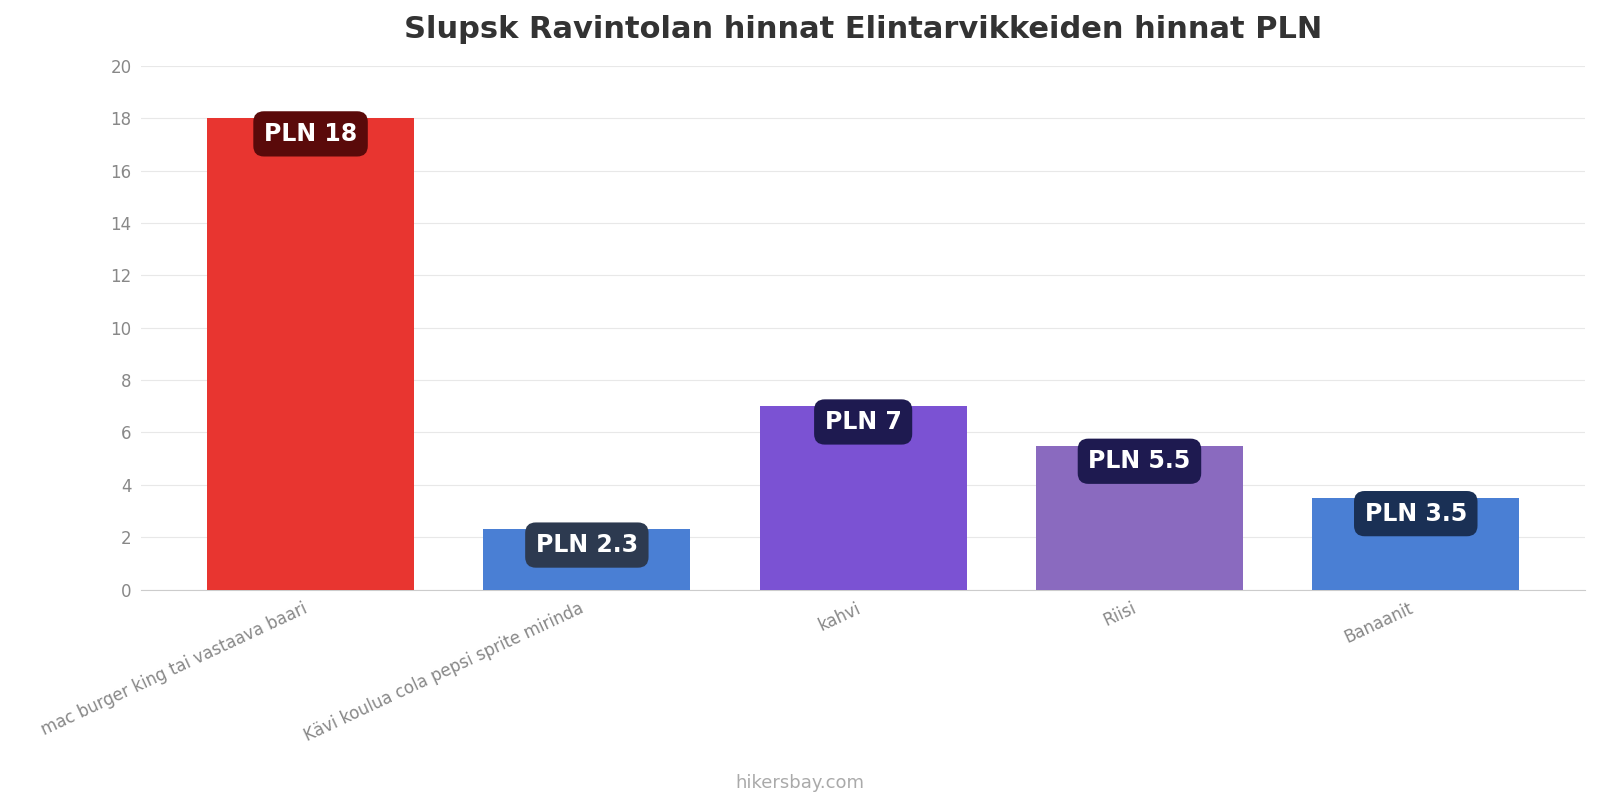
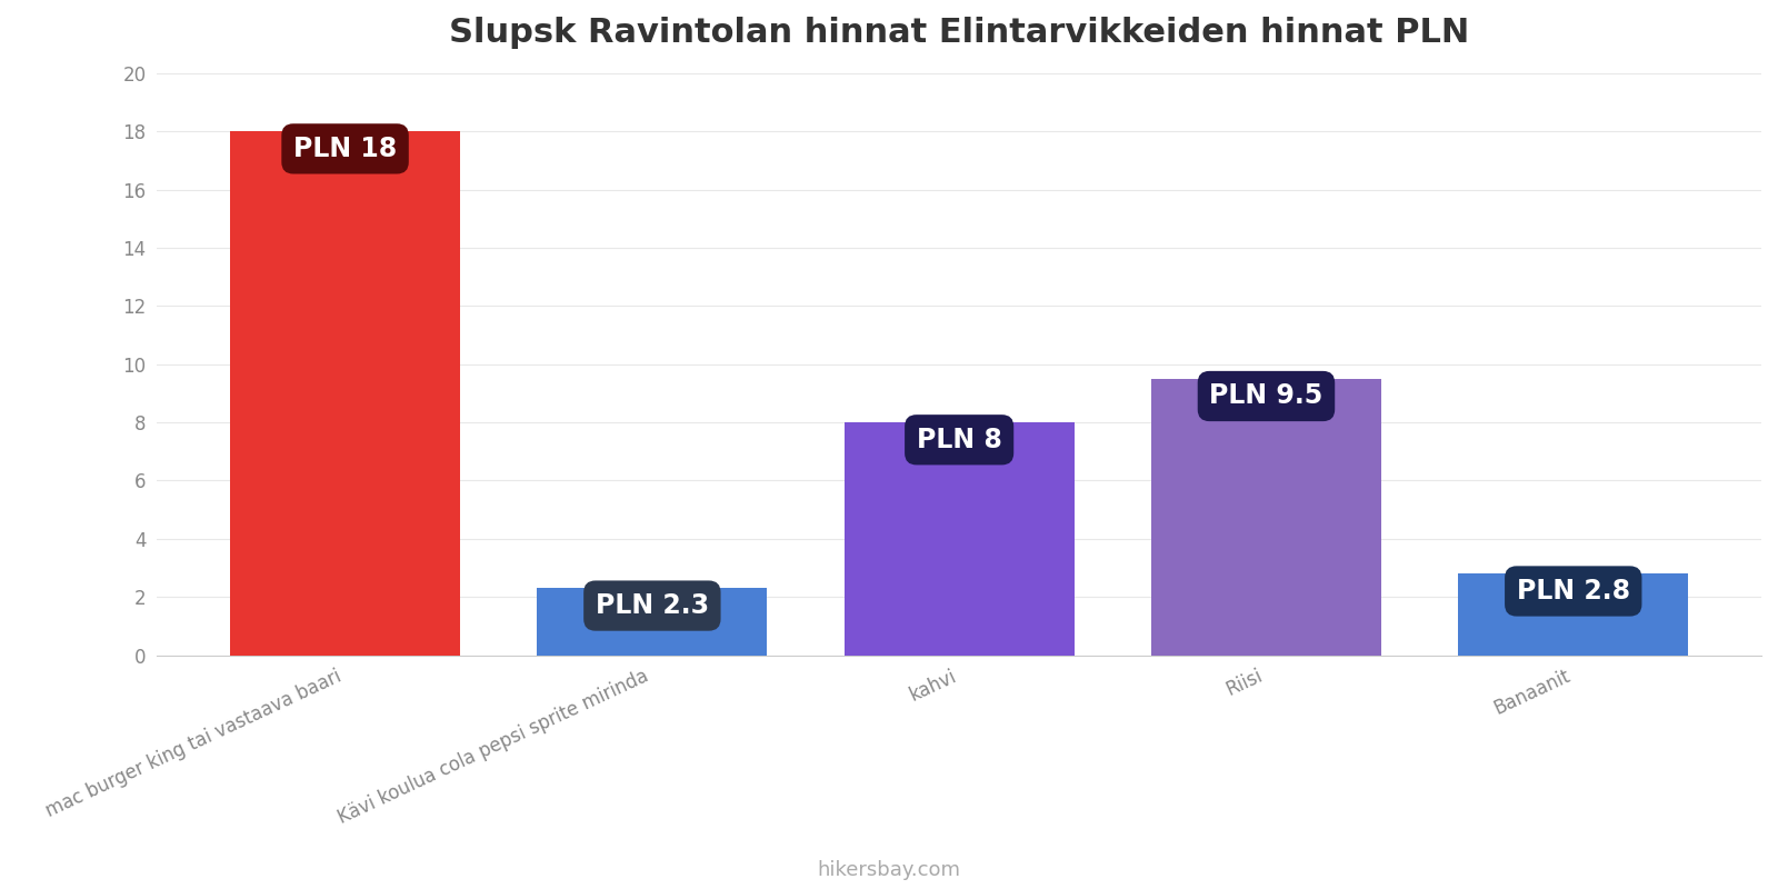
kahvi: 7 -> 8
Riisi: 5.5 -> 9.5
Banaanit: 3.5 -> 2.8
